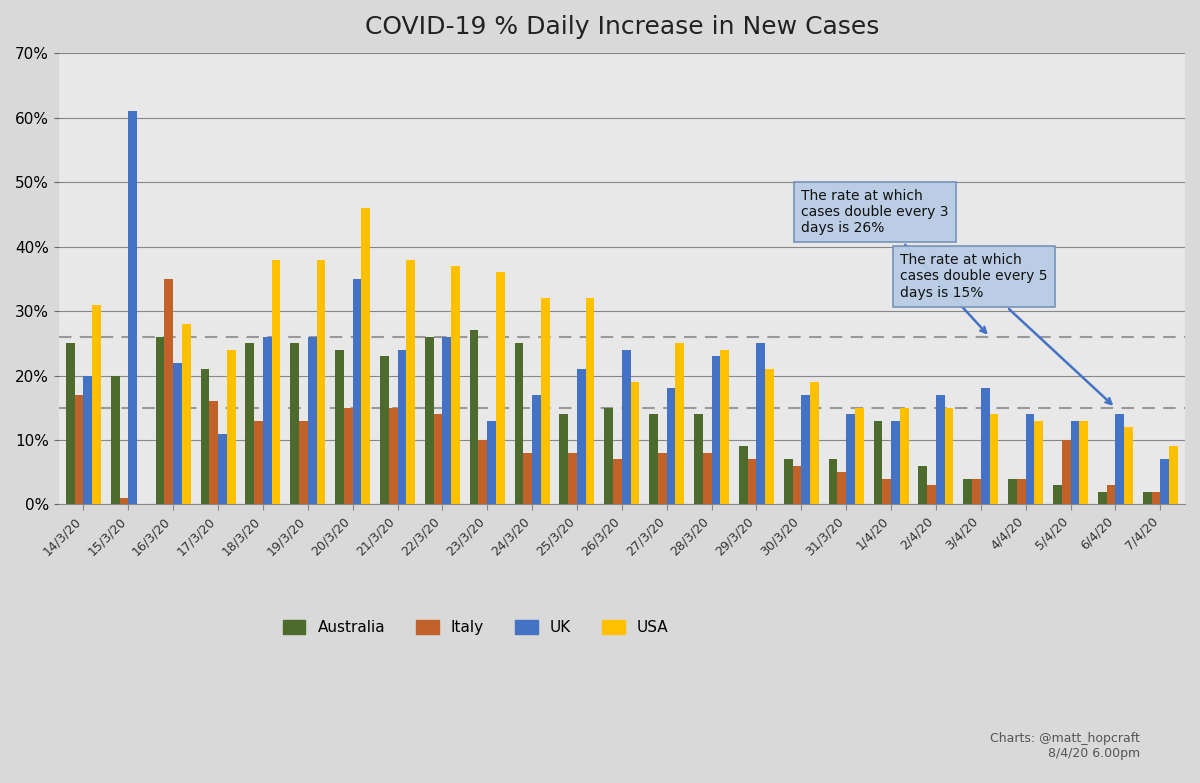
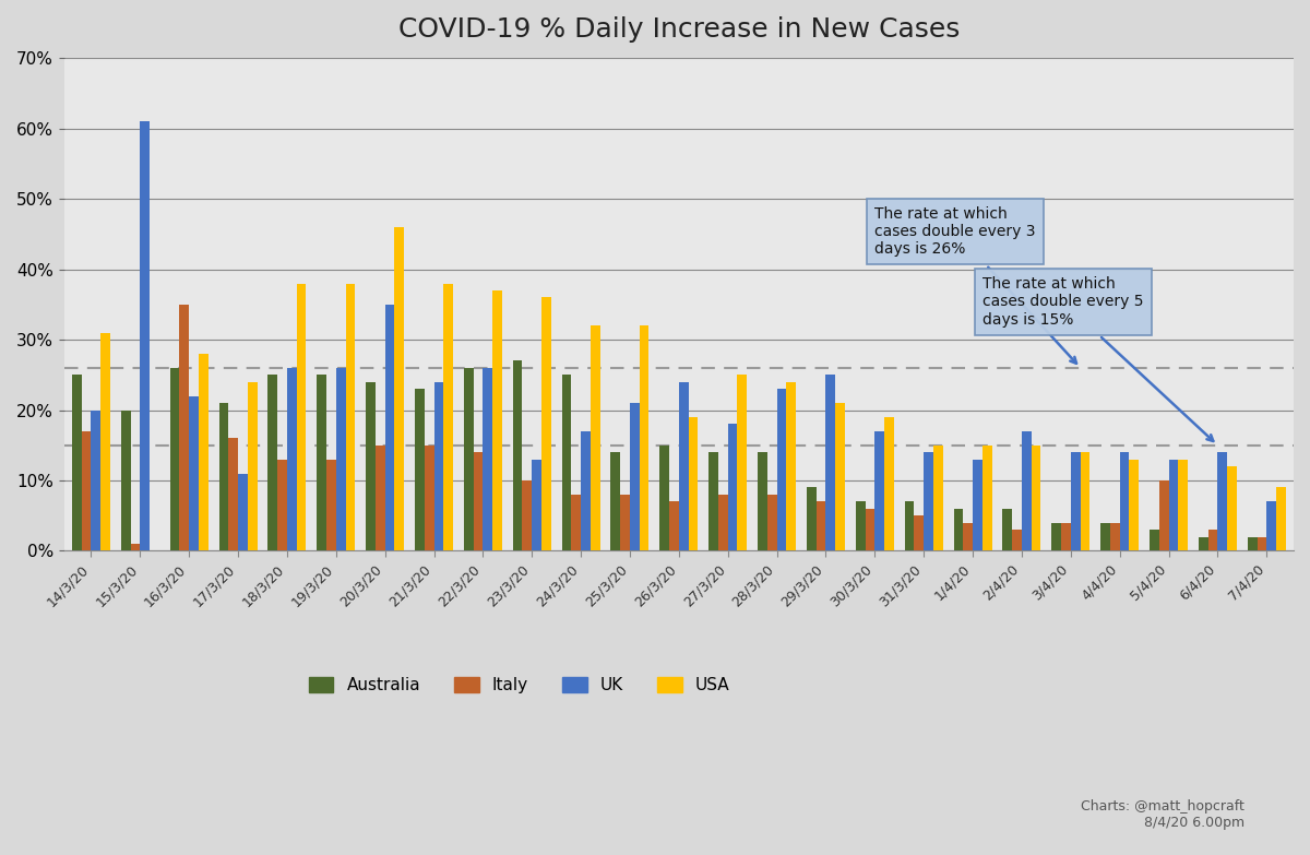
Australia/1/4/20: 13% -> 6%
UK/3/4/20: 18% -> 14%
